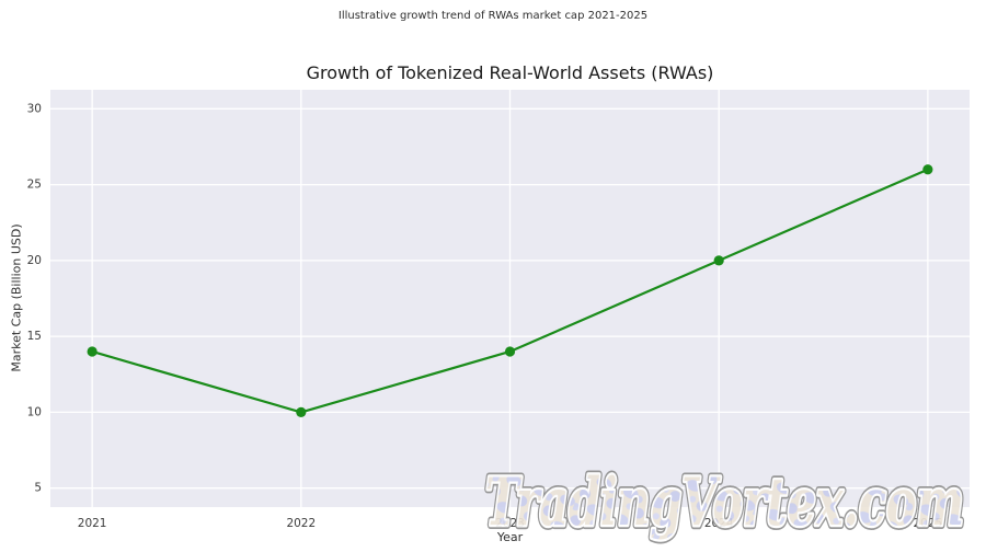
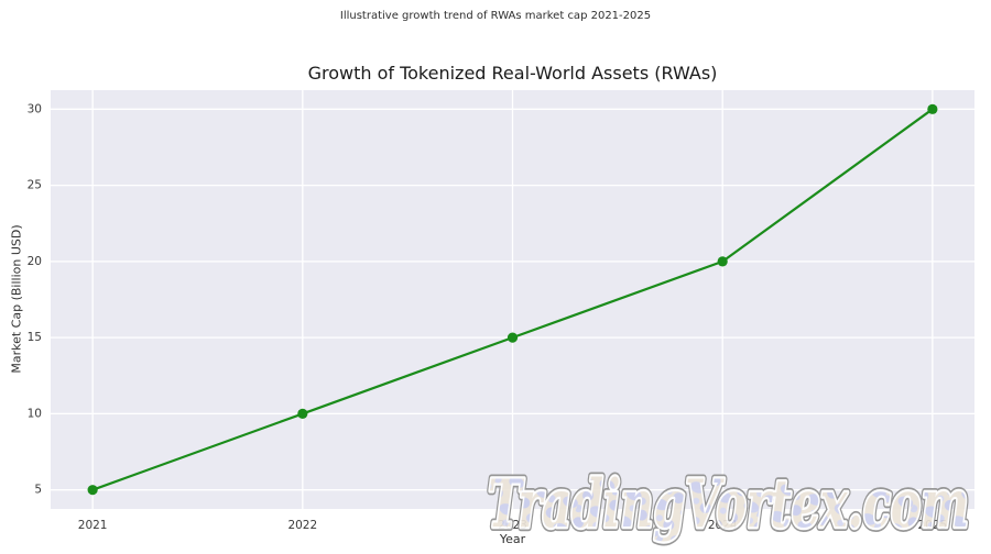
2021: 14 -> 5
2023: 14 -> 15
2025: 26 -> 30
